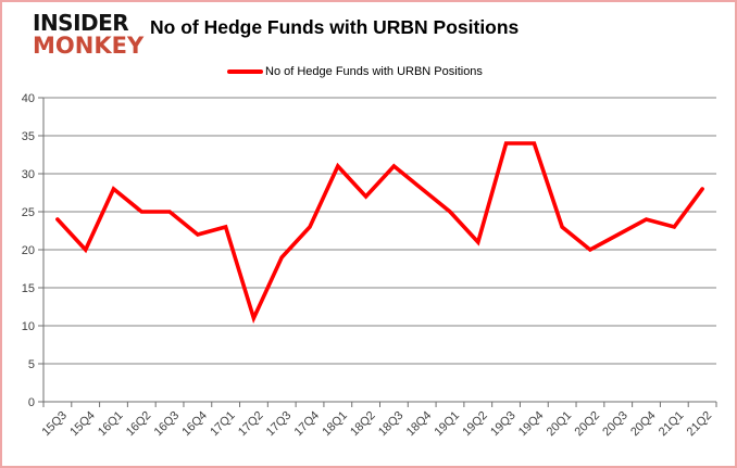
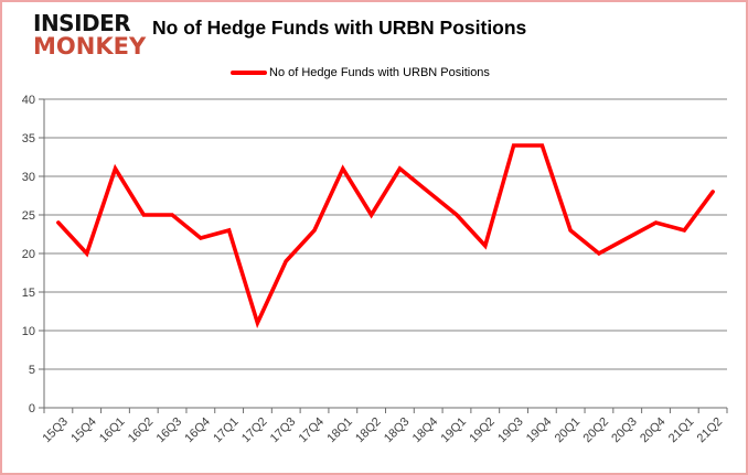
16Q1: 28 -> 31
18Q2: 27 -> 25
